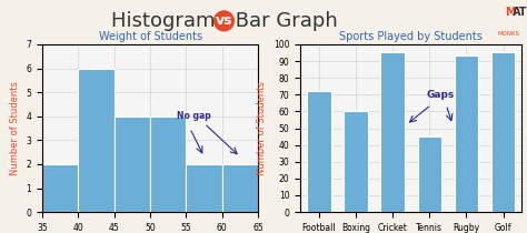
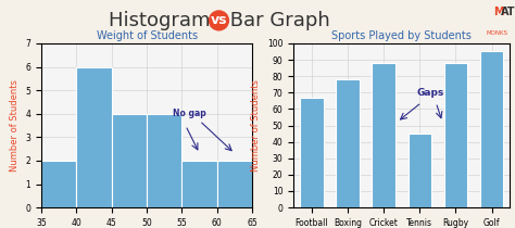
Sports Played by Students/Football: 72 -> 67
Sports Played by Students/Boxing: 60 -> 78
Sports Played by Students/Cricket: 95 -> 88
Sports Played by Students/Rugby: 93 -> 88
